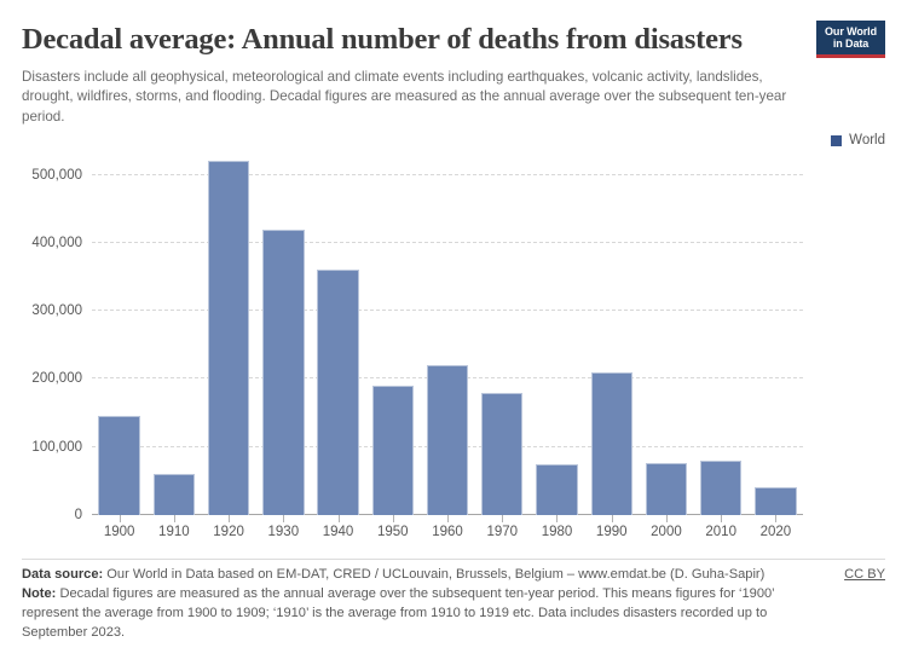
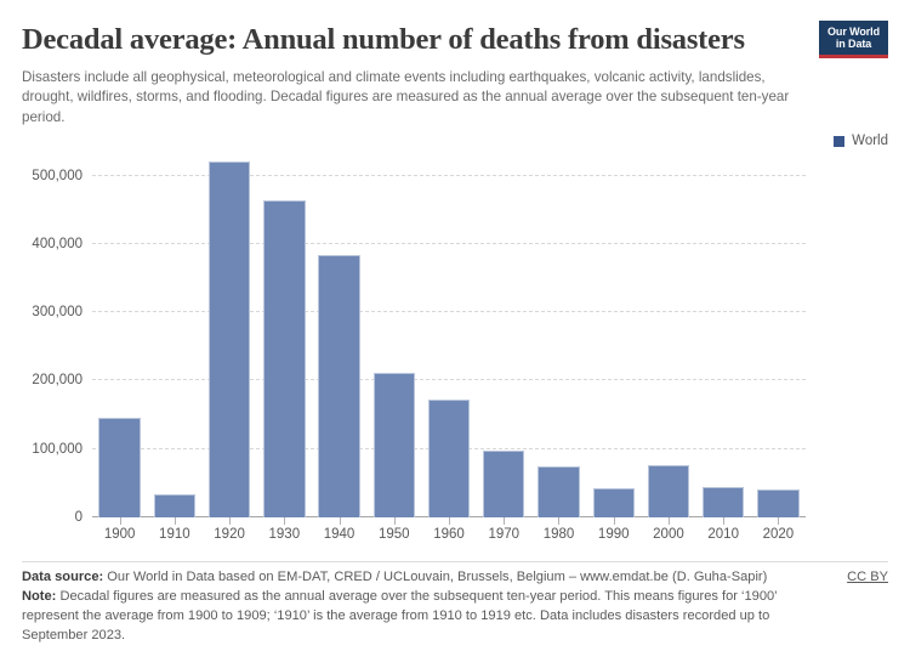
1910: 60000 -> 30000
1930: 420000 -> 460000
1940: 360000 -> 380000
1950: 190000 -> 210000
1960: 220000 -> 170000
1970: 180000 -> 100000
1990: 210000 -> 40000
2010: 80000 -> 40000
